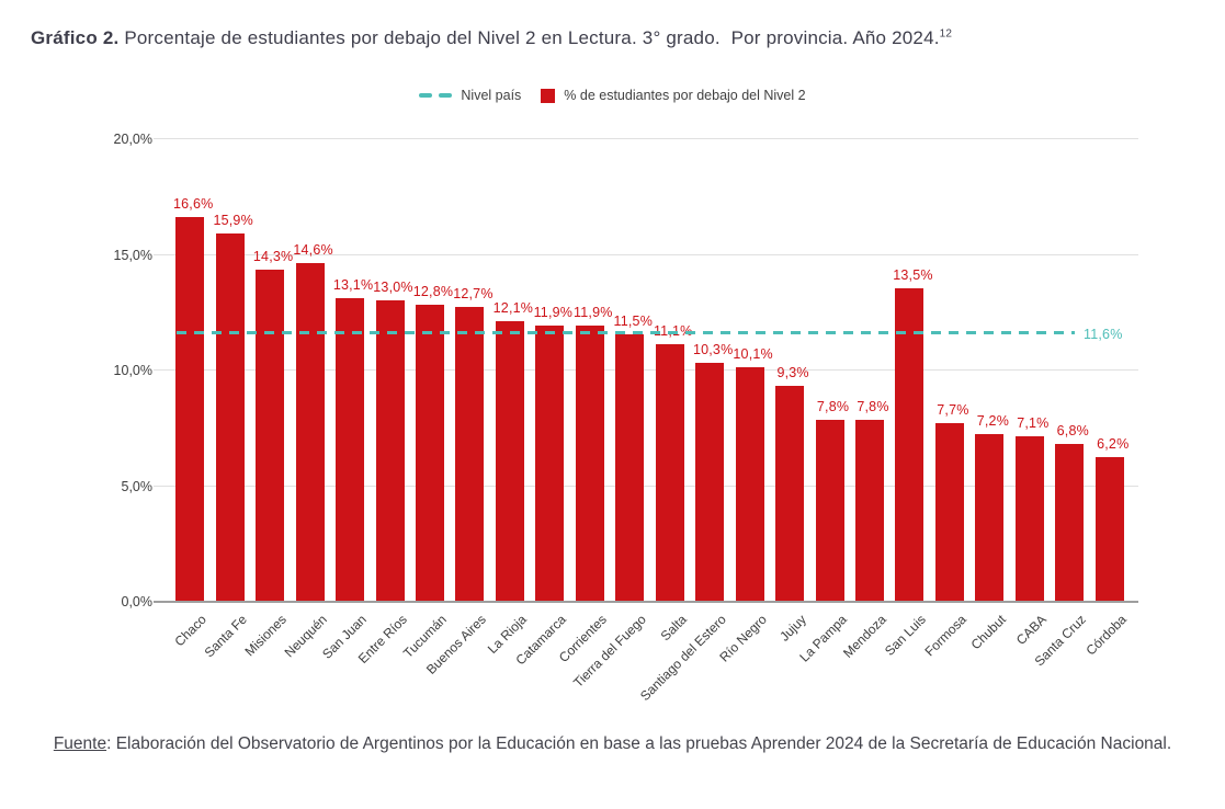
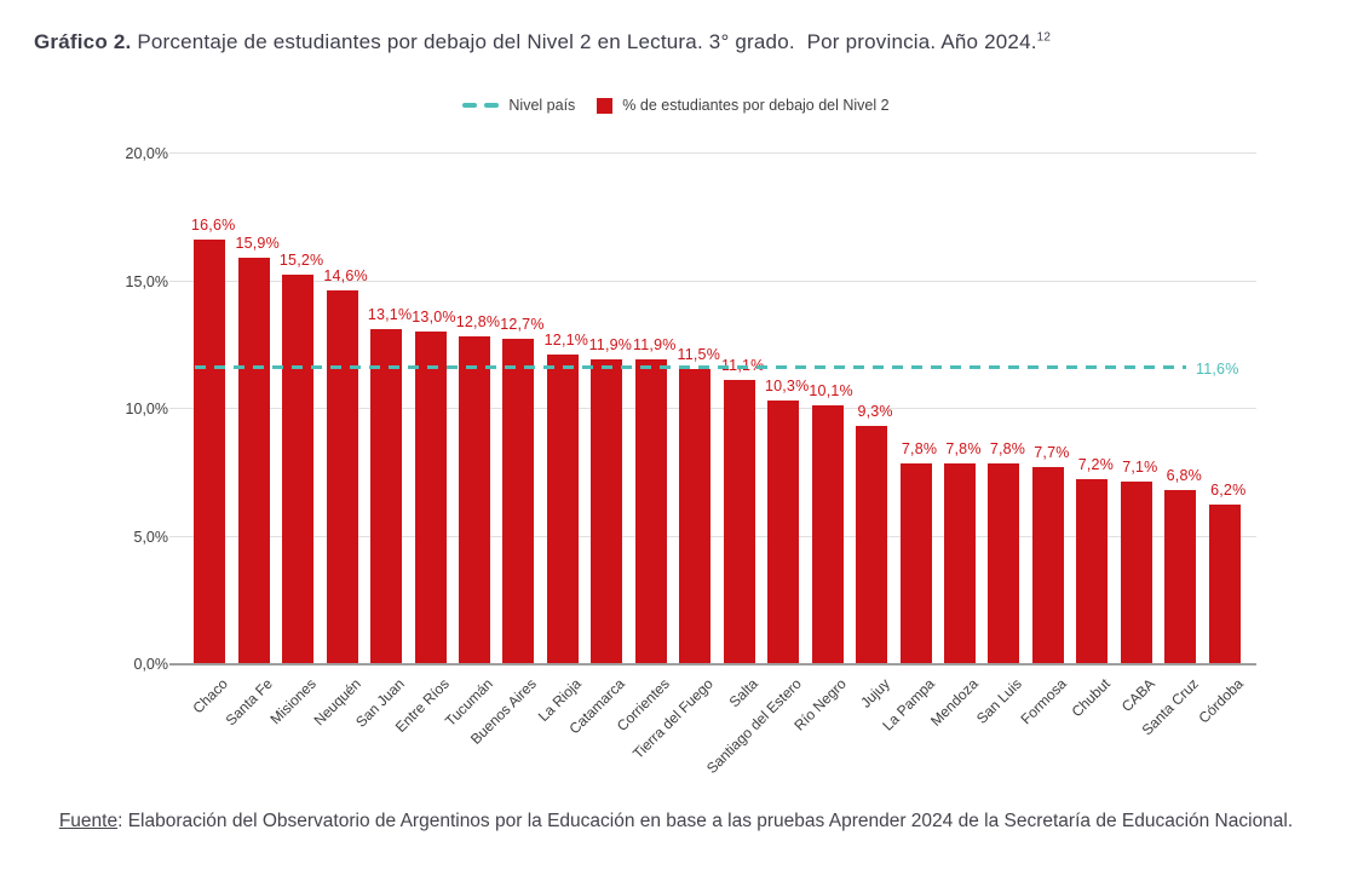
Misiones: 14,3% -> 15,2%
San Luis: 13,5% -> 7,8%
